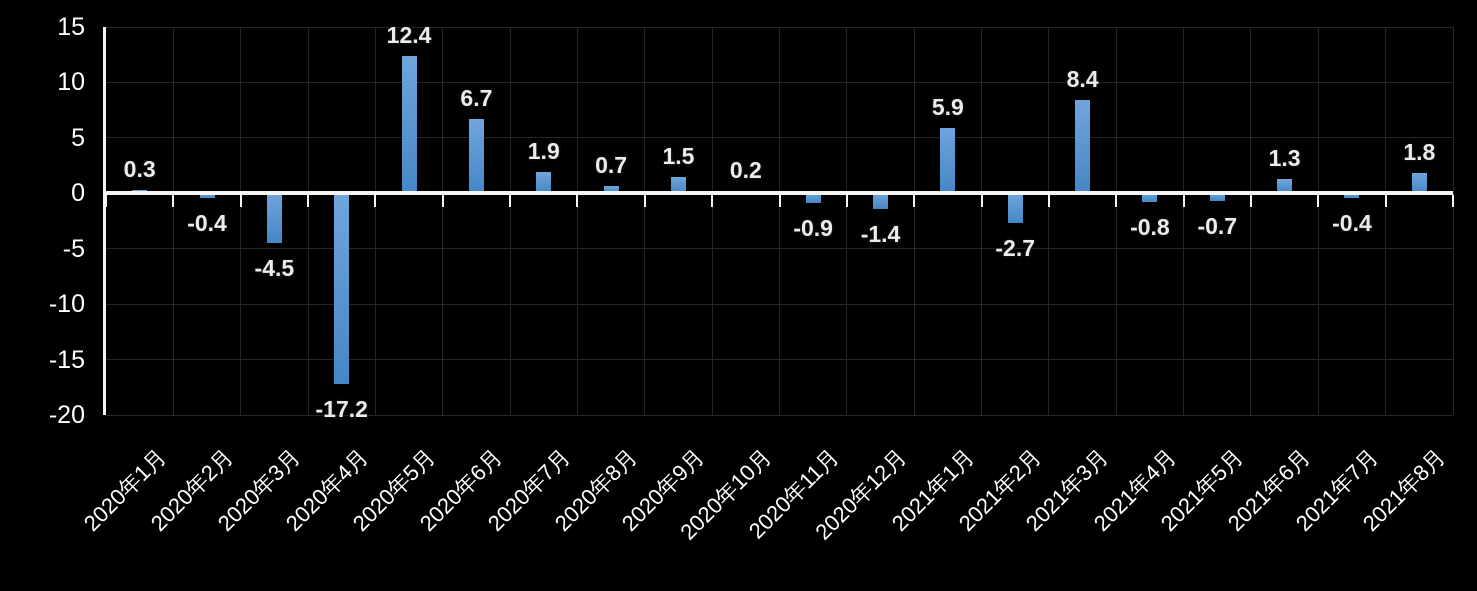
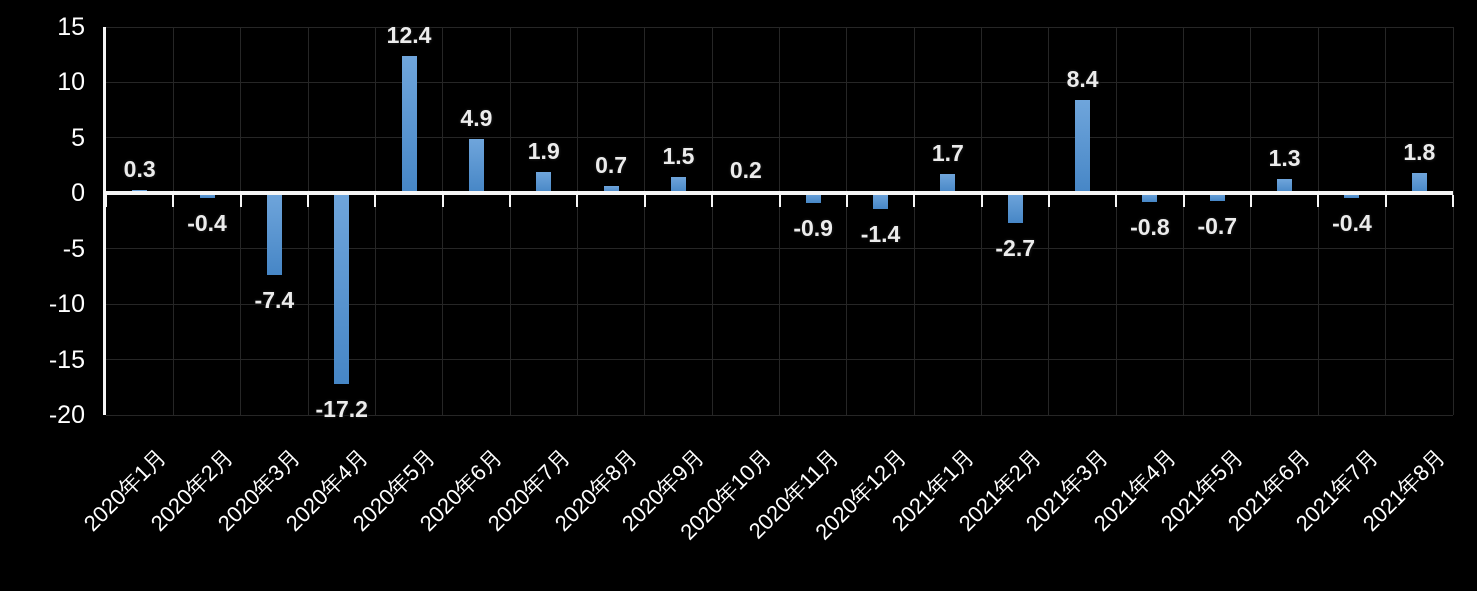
2020年3月: -4.5 -> -7.4
2020年6月: 6.7 -> 4.9
2021年1月: 5.9 -> 1.7
